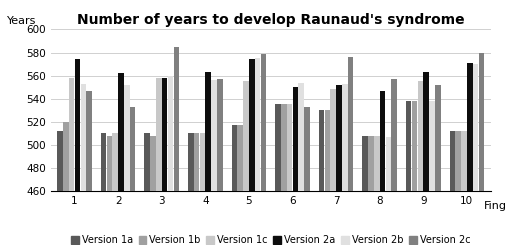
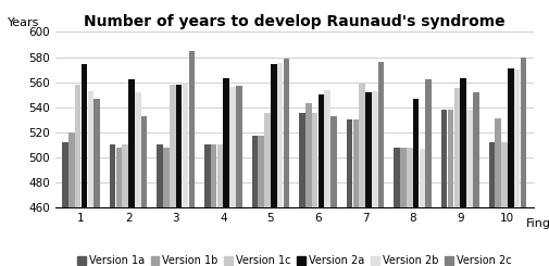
Version 1c/5: 555 -> 535
Version 1b/6: 535 -> 543
Version 1c/7: 548 -> 559
Version 2c/8: 557 -> 562
Version 1b/10: 512 -> 531
